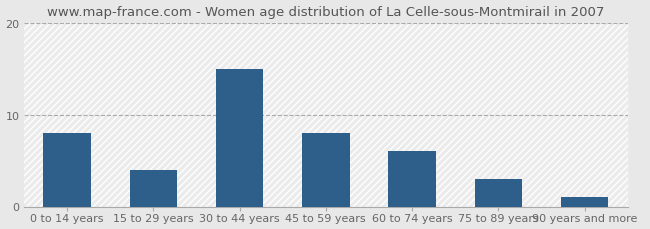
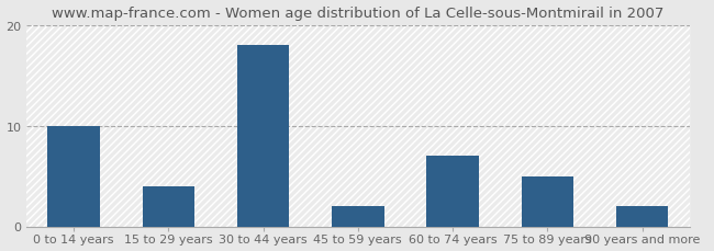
0 to 14 years: 8 -> 10
30 to 44 years: 15 -> 18
45 to 59 years: 8 -> 2
60 to 74 years: 6 -> 7
75 to 89 years: 3 -> 5
90 years and more: 1 -> 2
